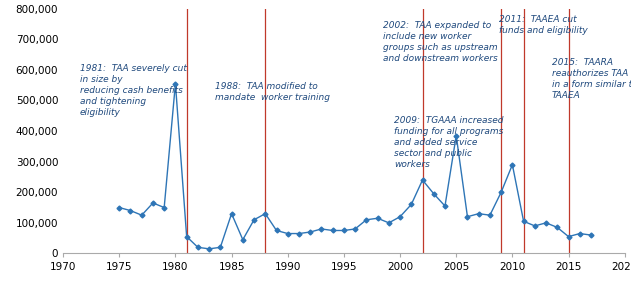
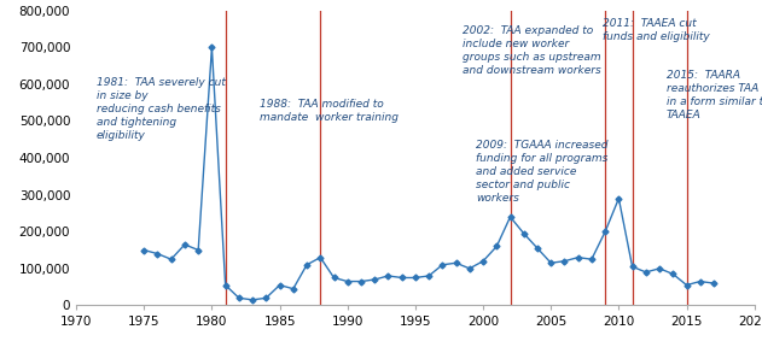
1980: 555,000 -> 700,000
1985: 130,000 -> 55,000
2005: 385,000 -> 115,000
